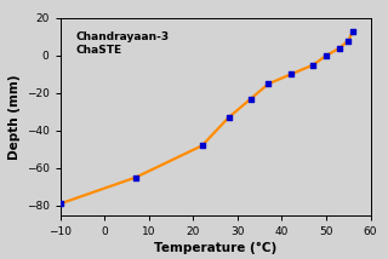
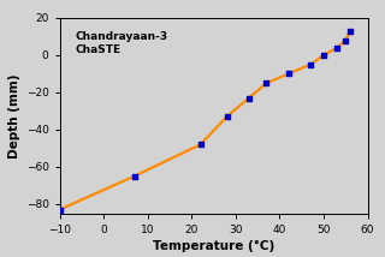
−10: -79 -> -83
